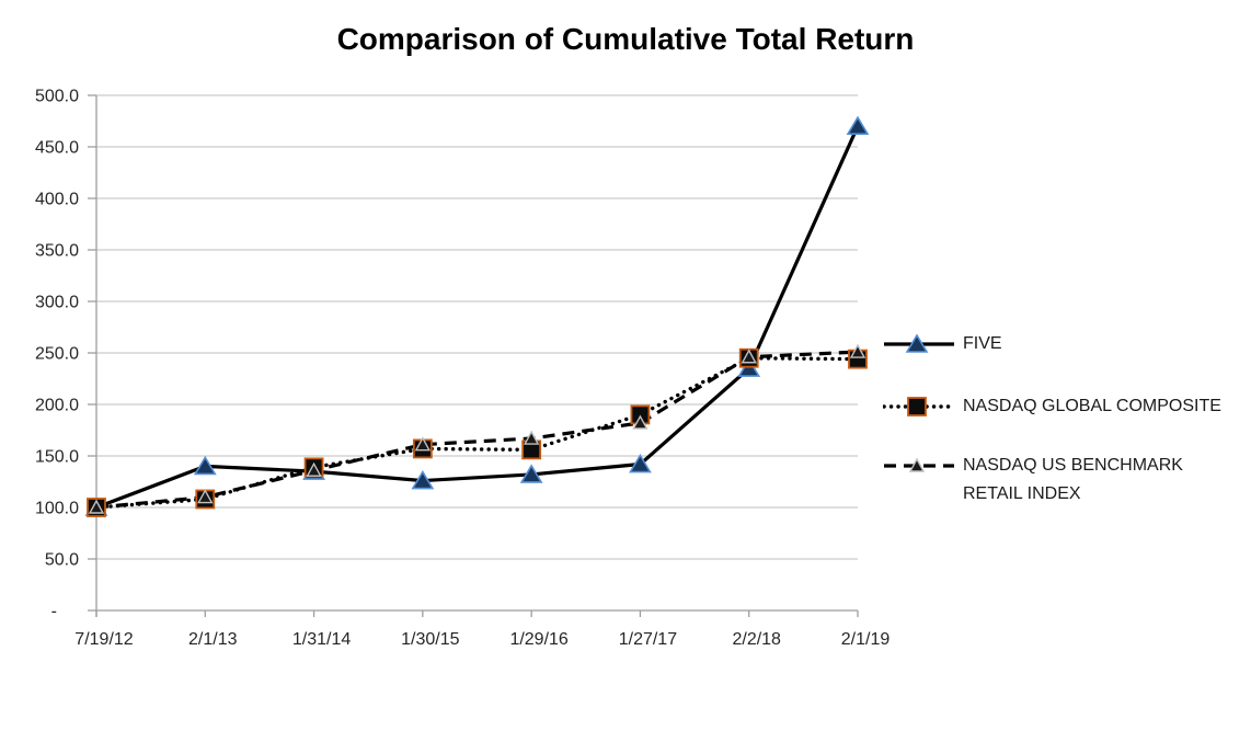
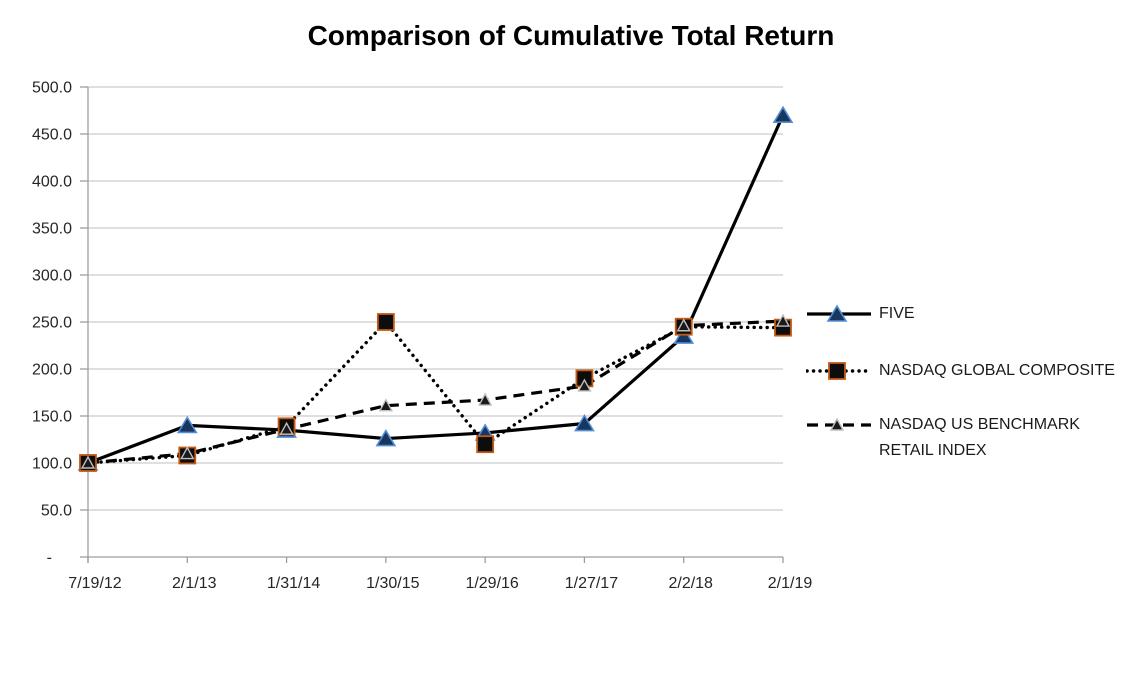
NASDAQ GLOBAL COMPOSITE/1/30/15: 160 -> 250
NASDAQ GLOBAL COMPOSITE/1/29/16: 160 -> 120
